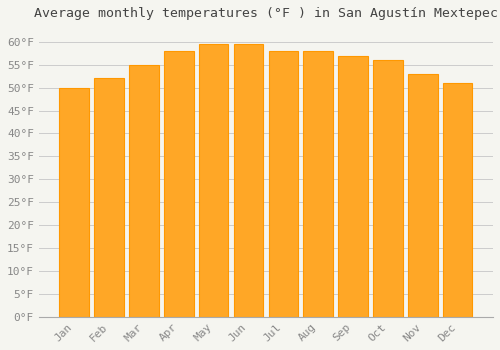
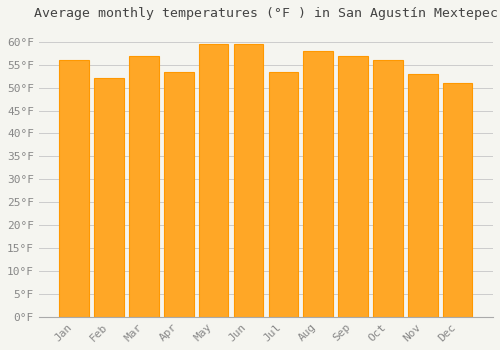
Jan: 50.0°F -> 56.0°F
Mar: 55.0°F -> 57.0°F
Apr: 58.0°F -> 53.5°F
Jul: 58.0°F -> 53.5°F
